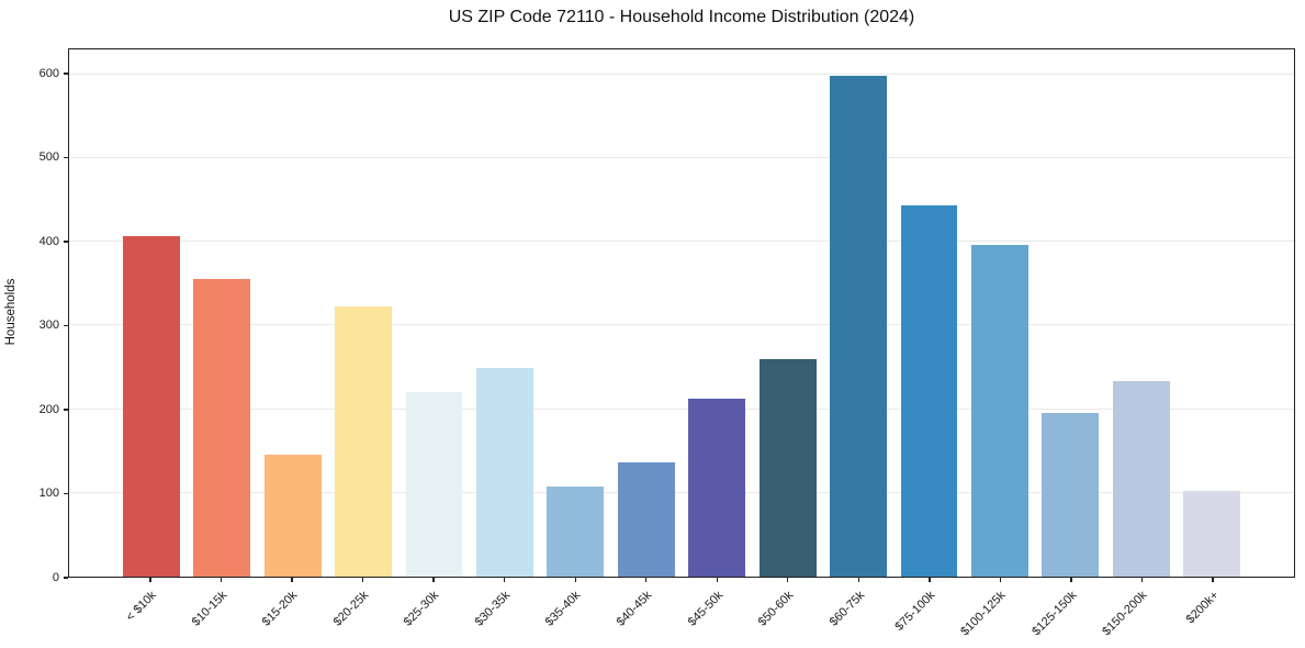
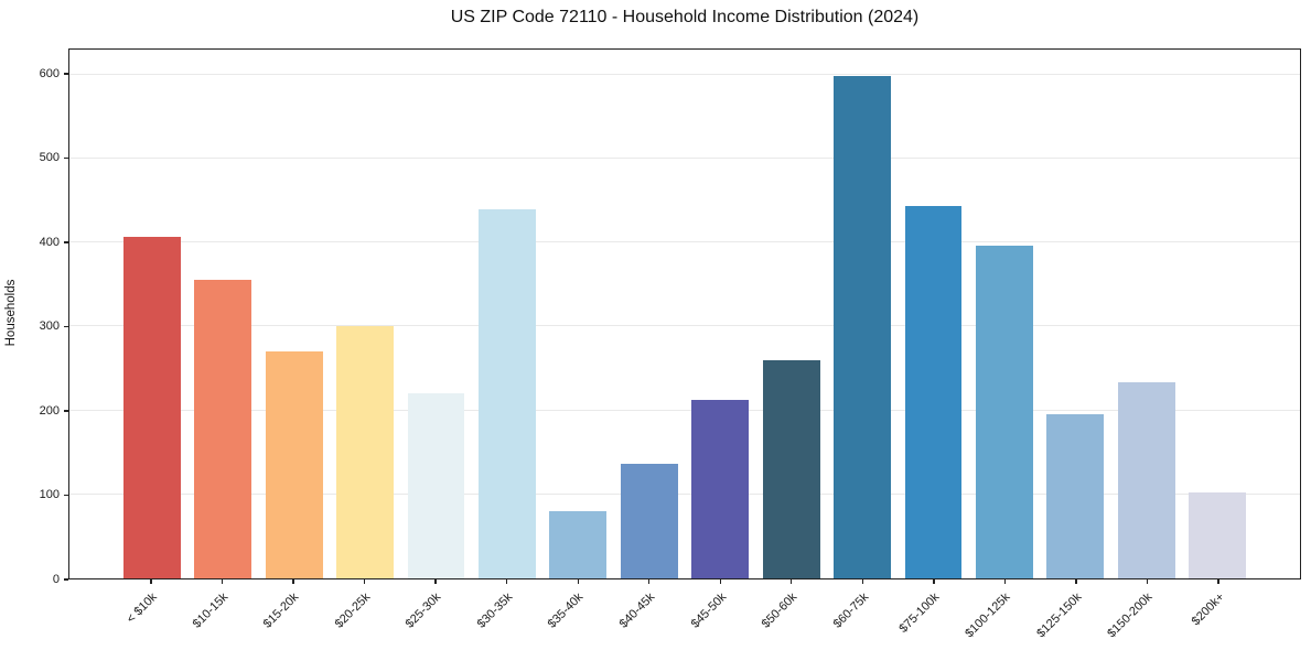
$15-20k: 150 -> 270
$20-25k: 320 -> 300
$30-35k: 250 -> 440
$35-40k: 110 -> 80
